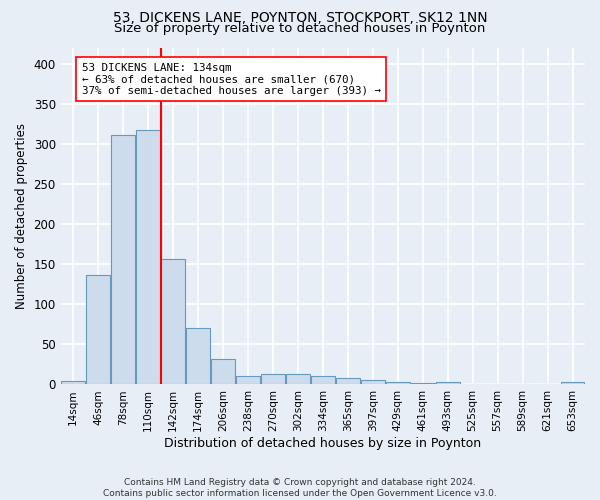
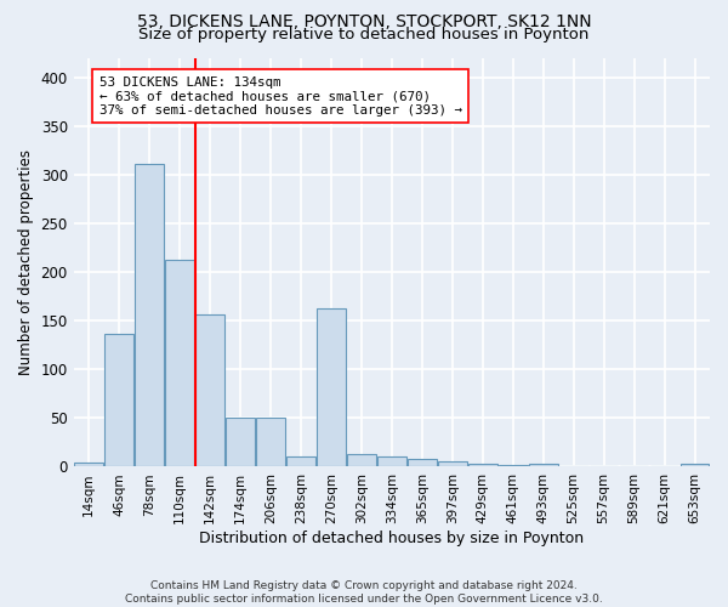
110sqm: 317 -> 212
174sqm: 70 -> 50
206sqm: 32 -> 50
270sqm: 13 -> 162
